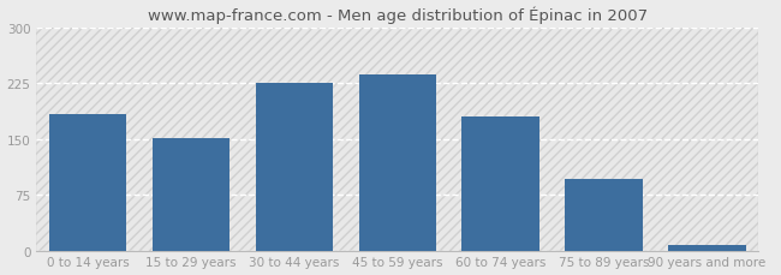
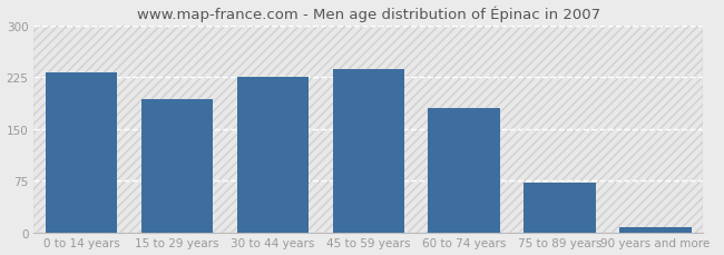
0 to 14 years: 183 -> 232
15 to 29 years: 152 -> 194
75 to 89 years: 97 -> 72
